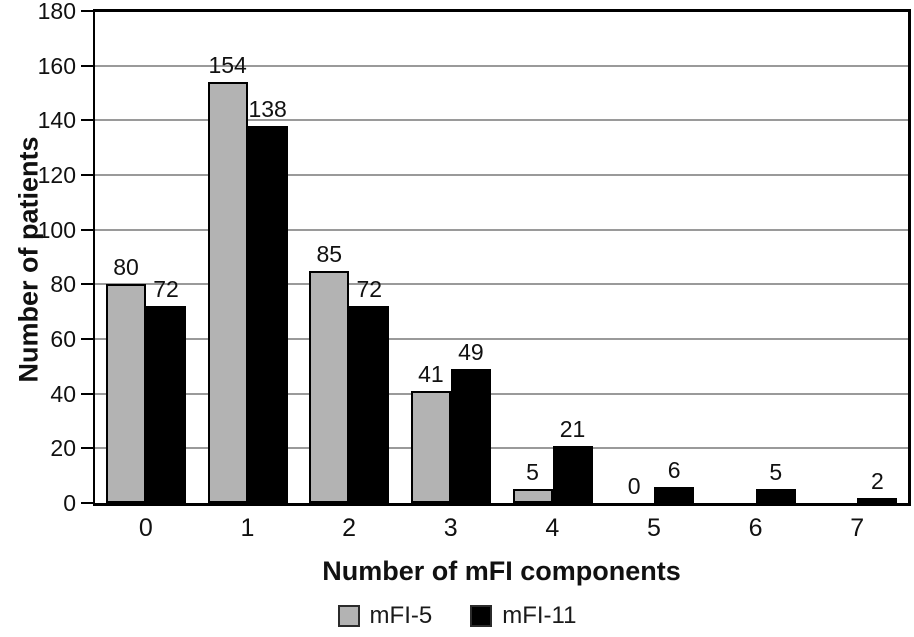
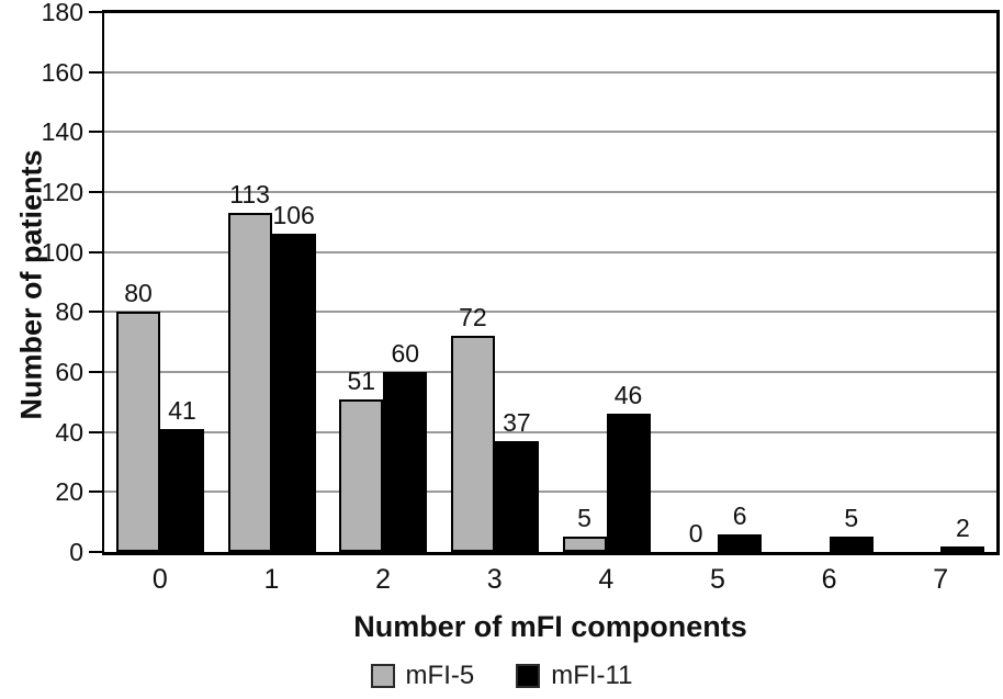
mFI-11/0: 72 -> 41
mFI-5/1: 154 -> 113
mFI-11/1: 138 -> 106
mFI-5/2: 85 -> 51
mFI-11/2: 72 -> 60
mFI-5/3: 41 -> 72
mFI-11/3: 49 -> 37
mFI-11/4: 21 -> 46
